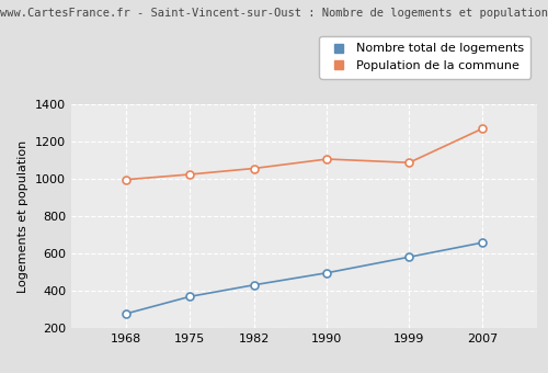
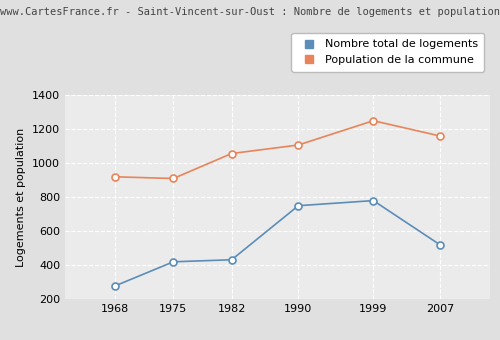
Population de la commune/1968: 1000 -> 920
Nombre total de logements/1975: 370 -> 420
Population de la commune/1975: 1020 -> 910
Nombre total de logements/1990: 500 -> 750
Nombre total de logements/1999: 580 -> 780
Population de la commune/1999: 1090 -> 1250
Nombre total de logements/2007: 660 -> 520
Population de la commune/2007: 1270 -> 1160
